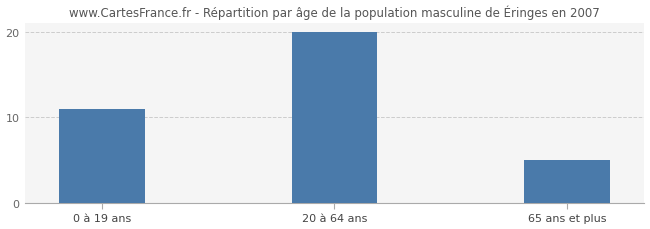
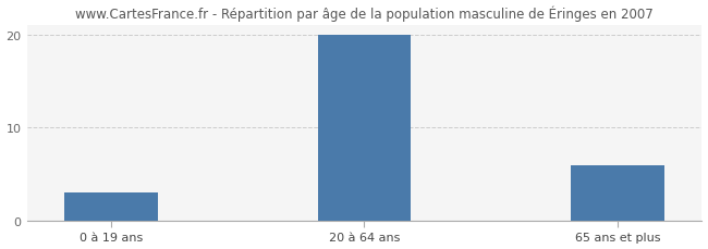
0 à 19 ans: 11 -> 3
65 ans et plus: 5 -> 6
